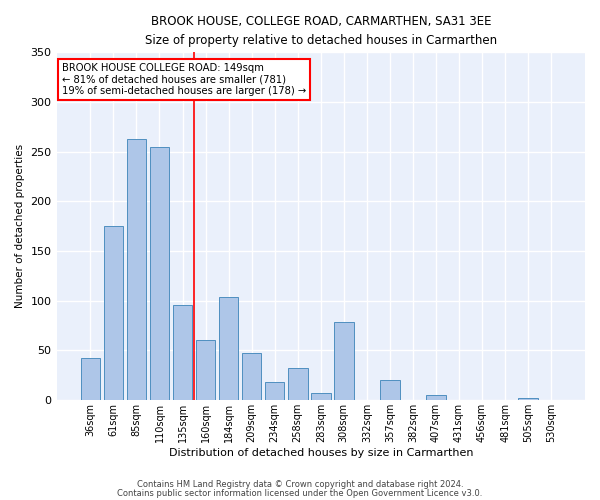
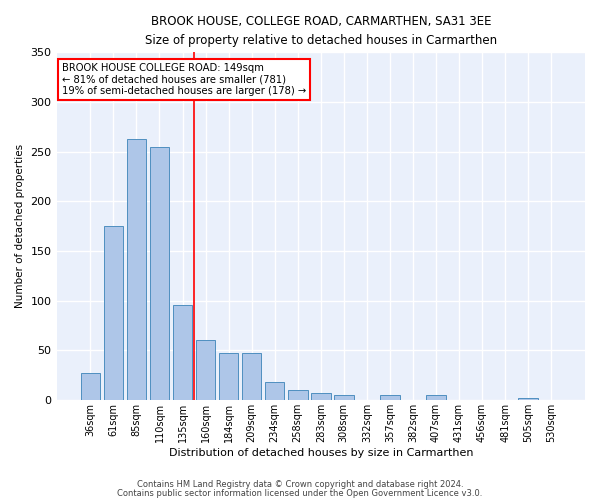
36sqm: 42 -> 27
184sqm: 104 -> 47
258sqm: 32 -> 10
308sqm: 78 -> 5
357sqm: 20 -> 5
